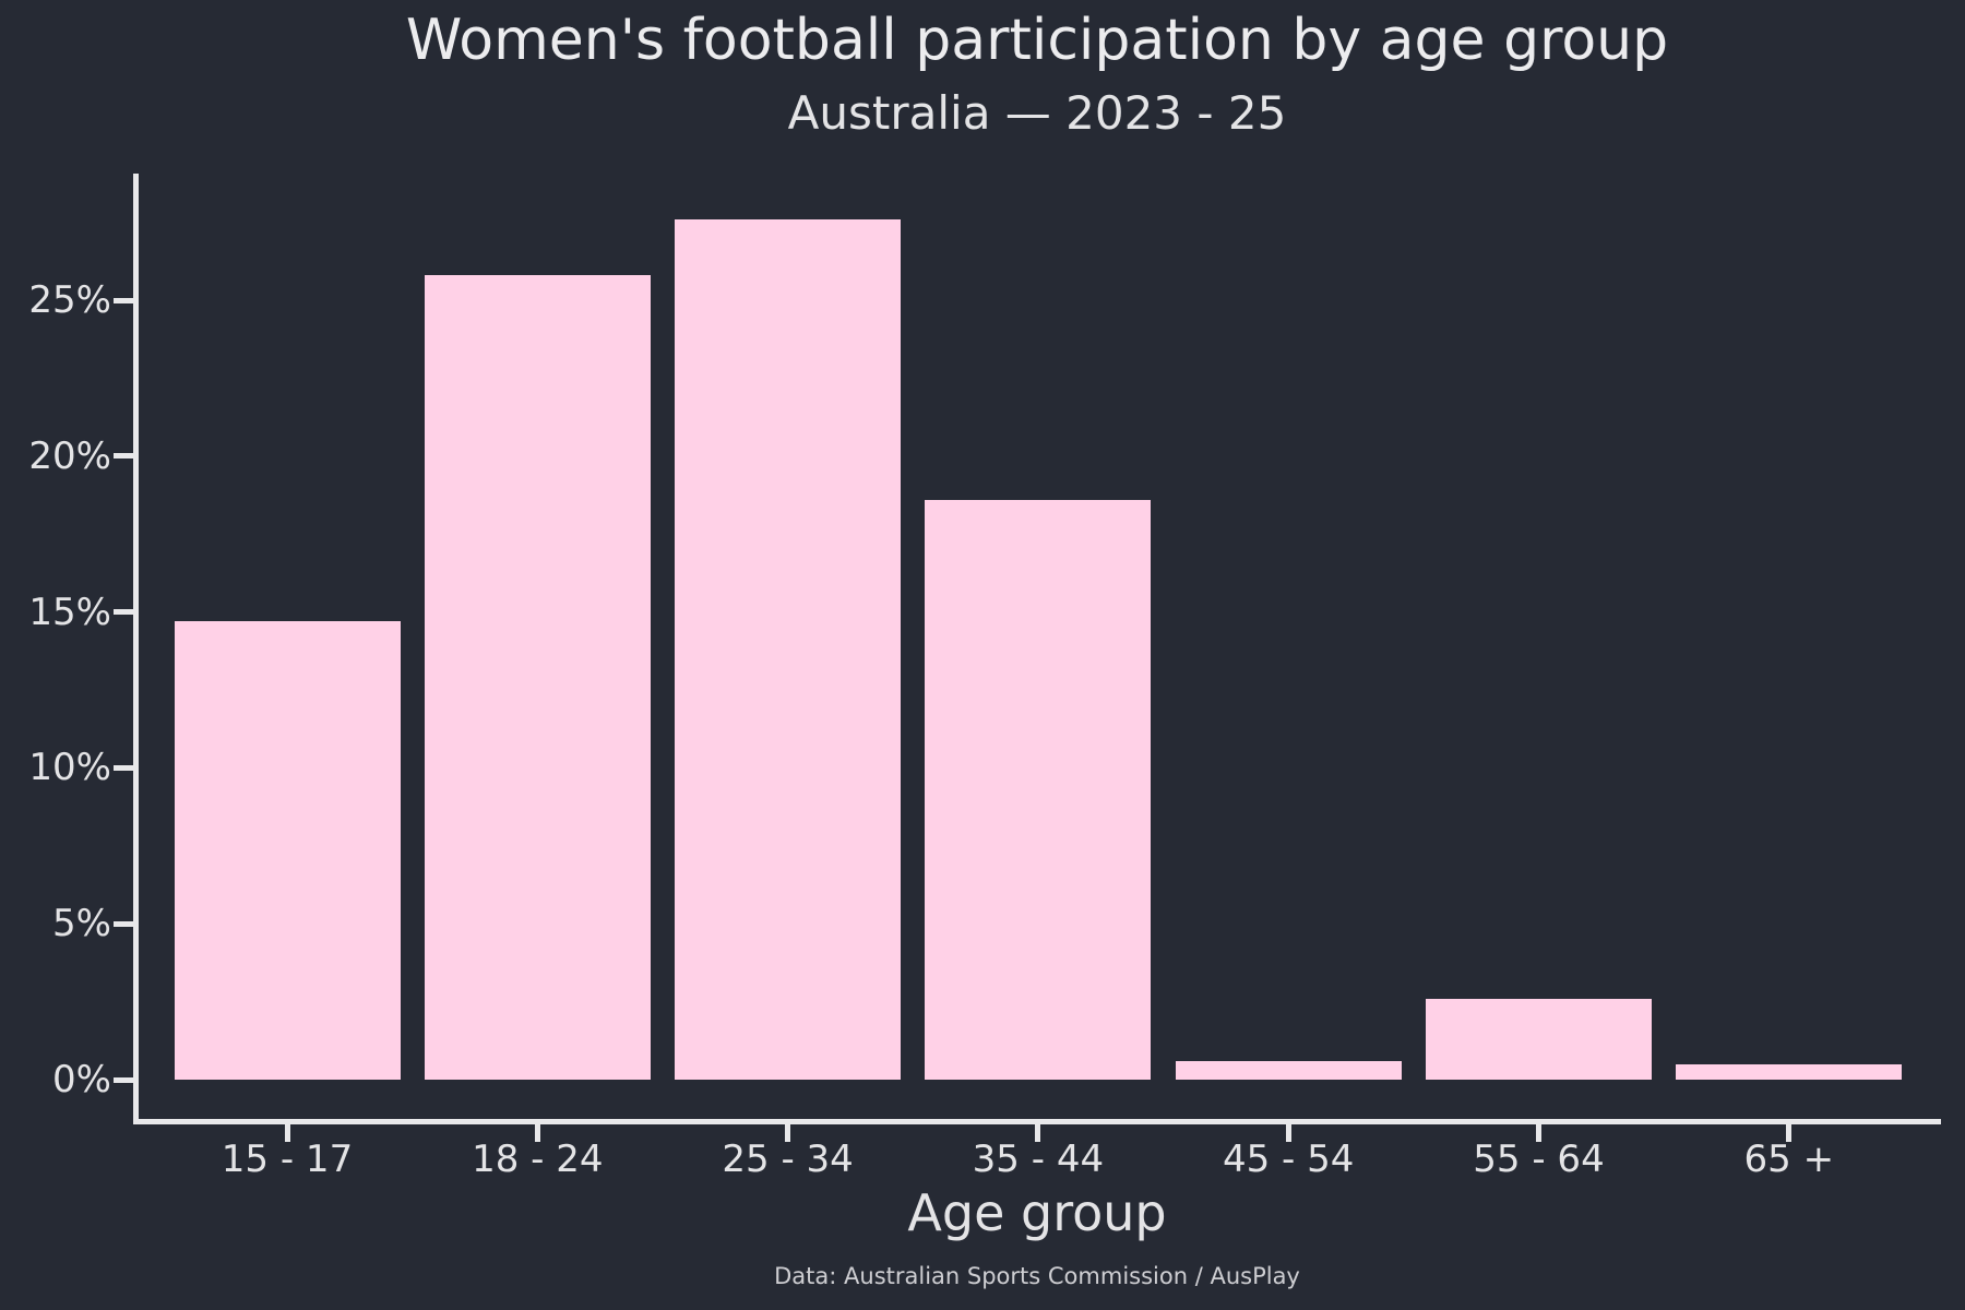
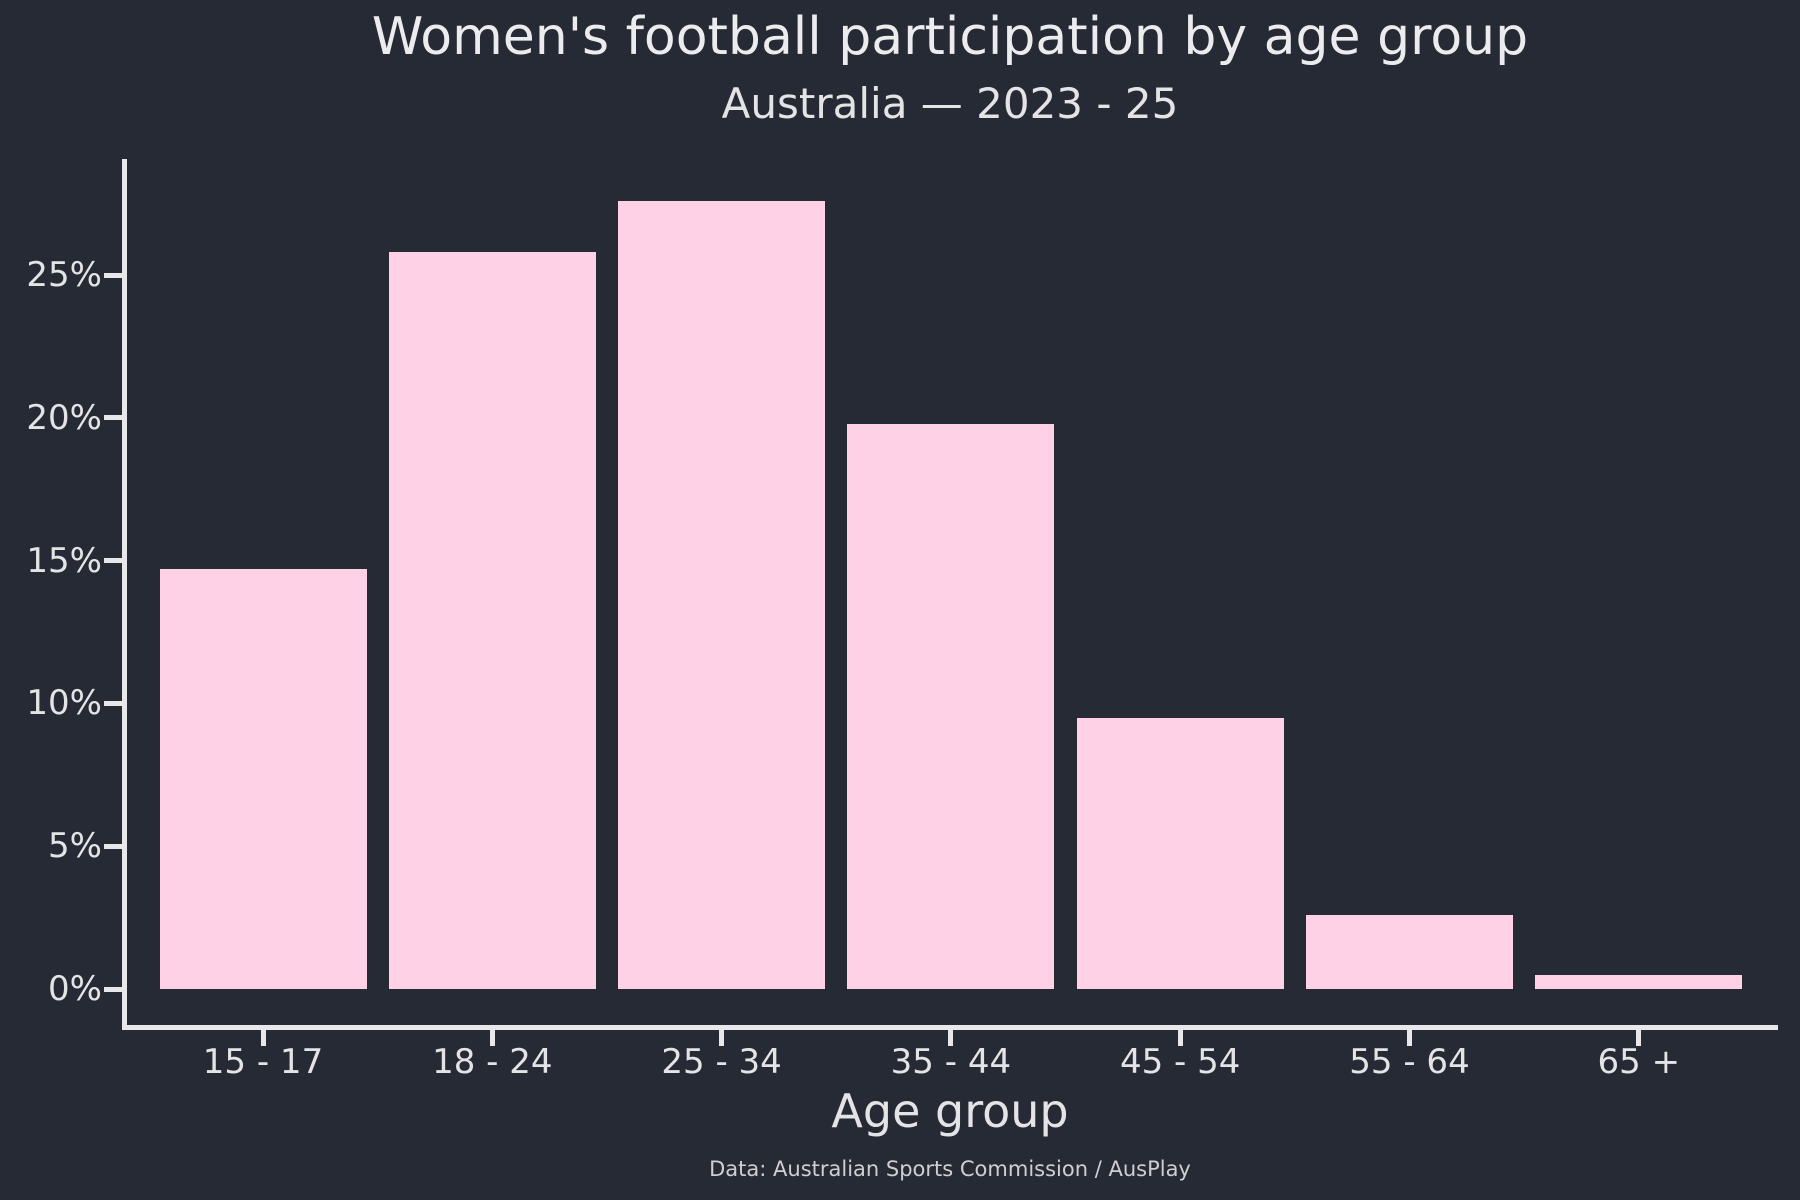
35 - 44: 18.6% -> 19.8%
45 - 54: 0.6% -> 9.5%
